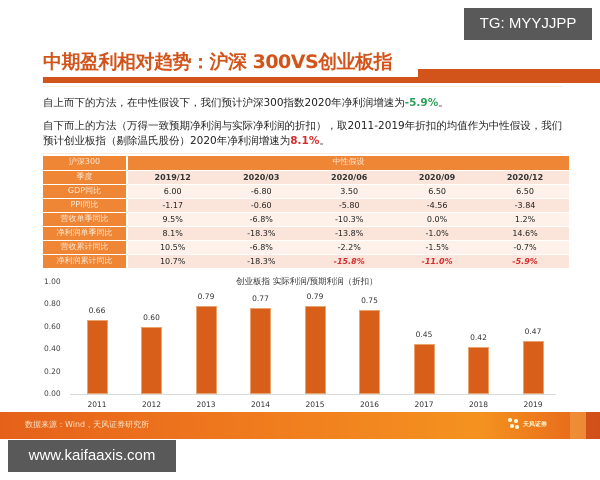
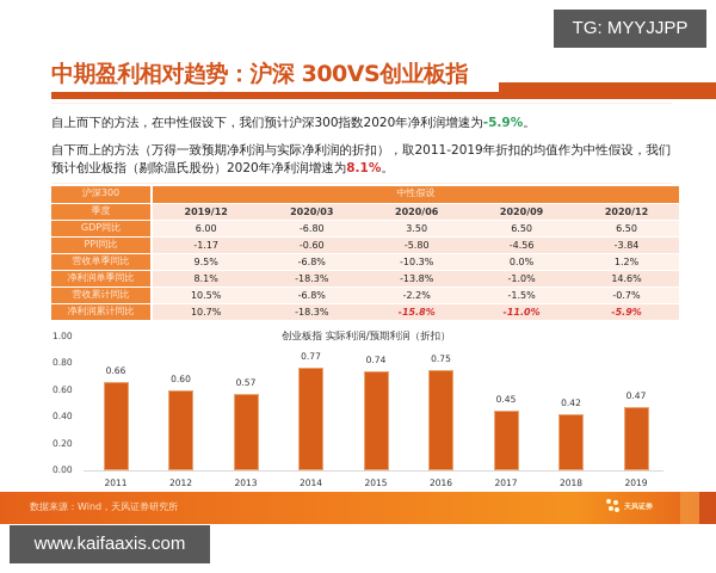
2013: 0.79 -> 0.57
2015: 0.79 -> 0.74
